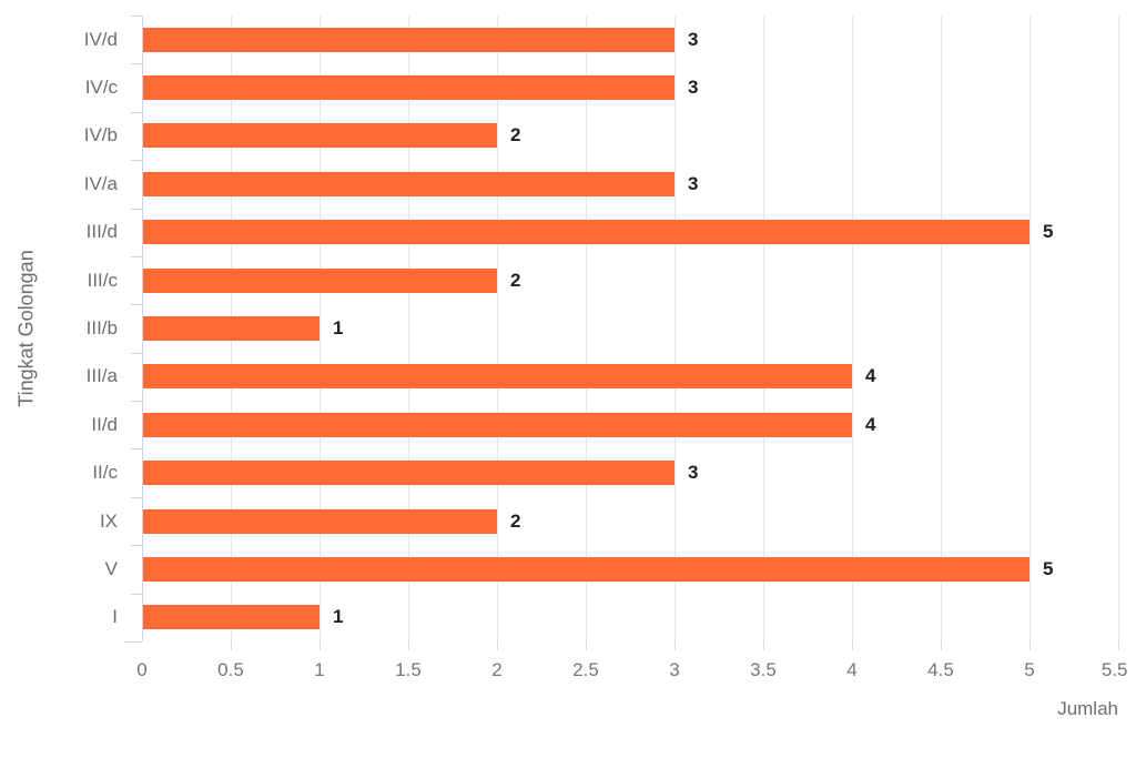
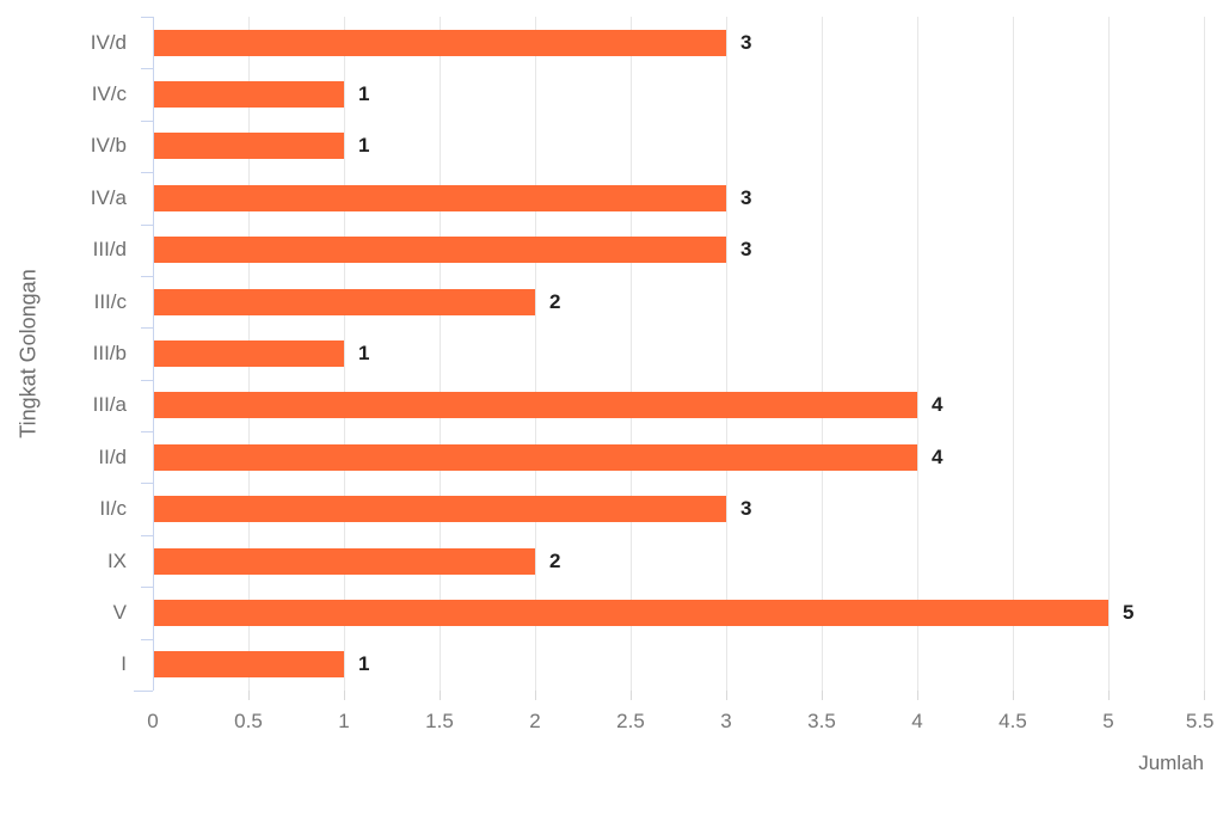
IV/c: 3 -> 1
IV/b: 2 -> 1
III/d: 5 -> 3
